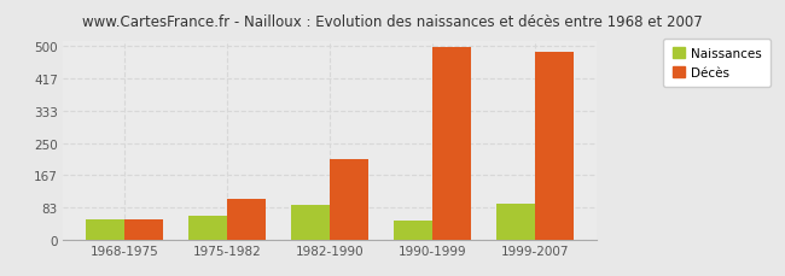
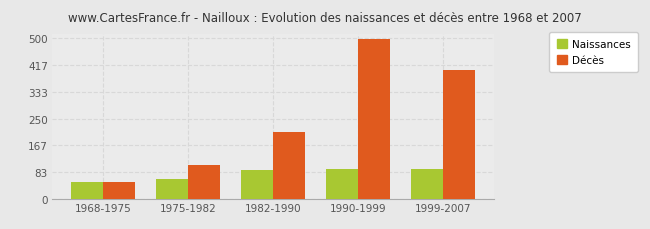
Naissances/1990-1999: 50 -> 93
Décès/1999-2007: 485 -> 400
